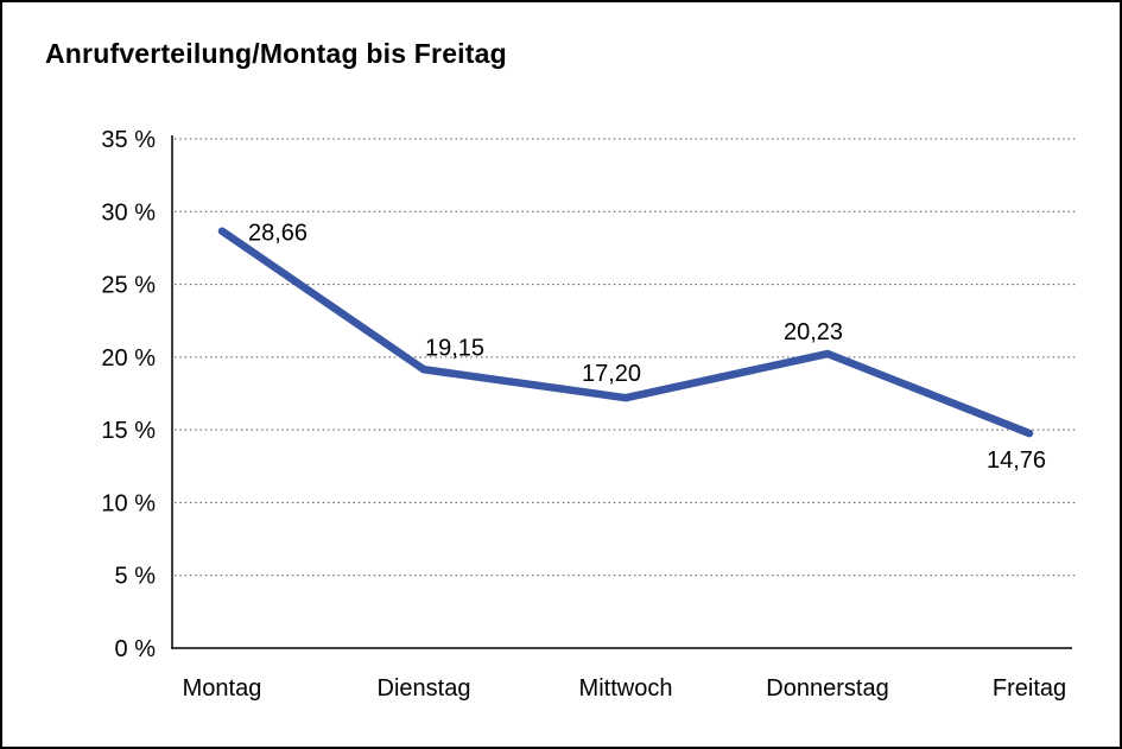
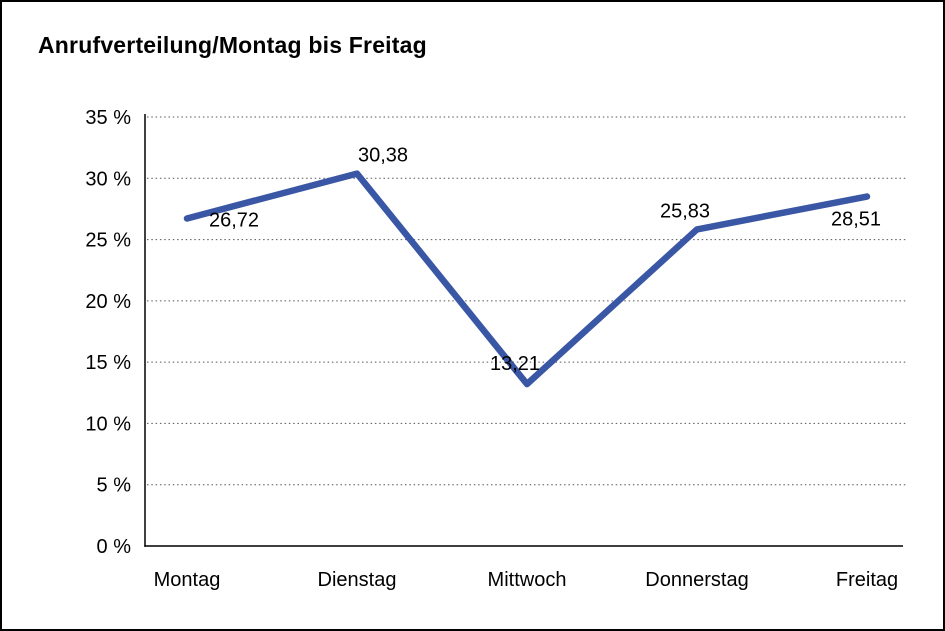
Montag: 28,66 -> 26,72
Dienstag: 19,15 -> 30,38
Mittwoch: 17,20 -> 13,21
Donnerstag: 20,23 -> 25,83
Freitag: 14,76 -> 28,51
